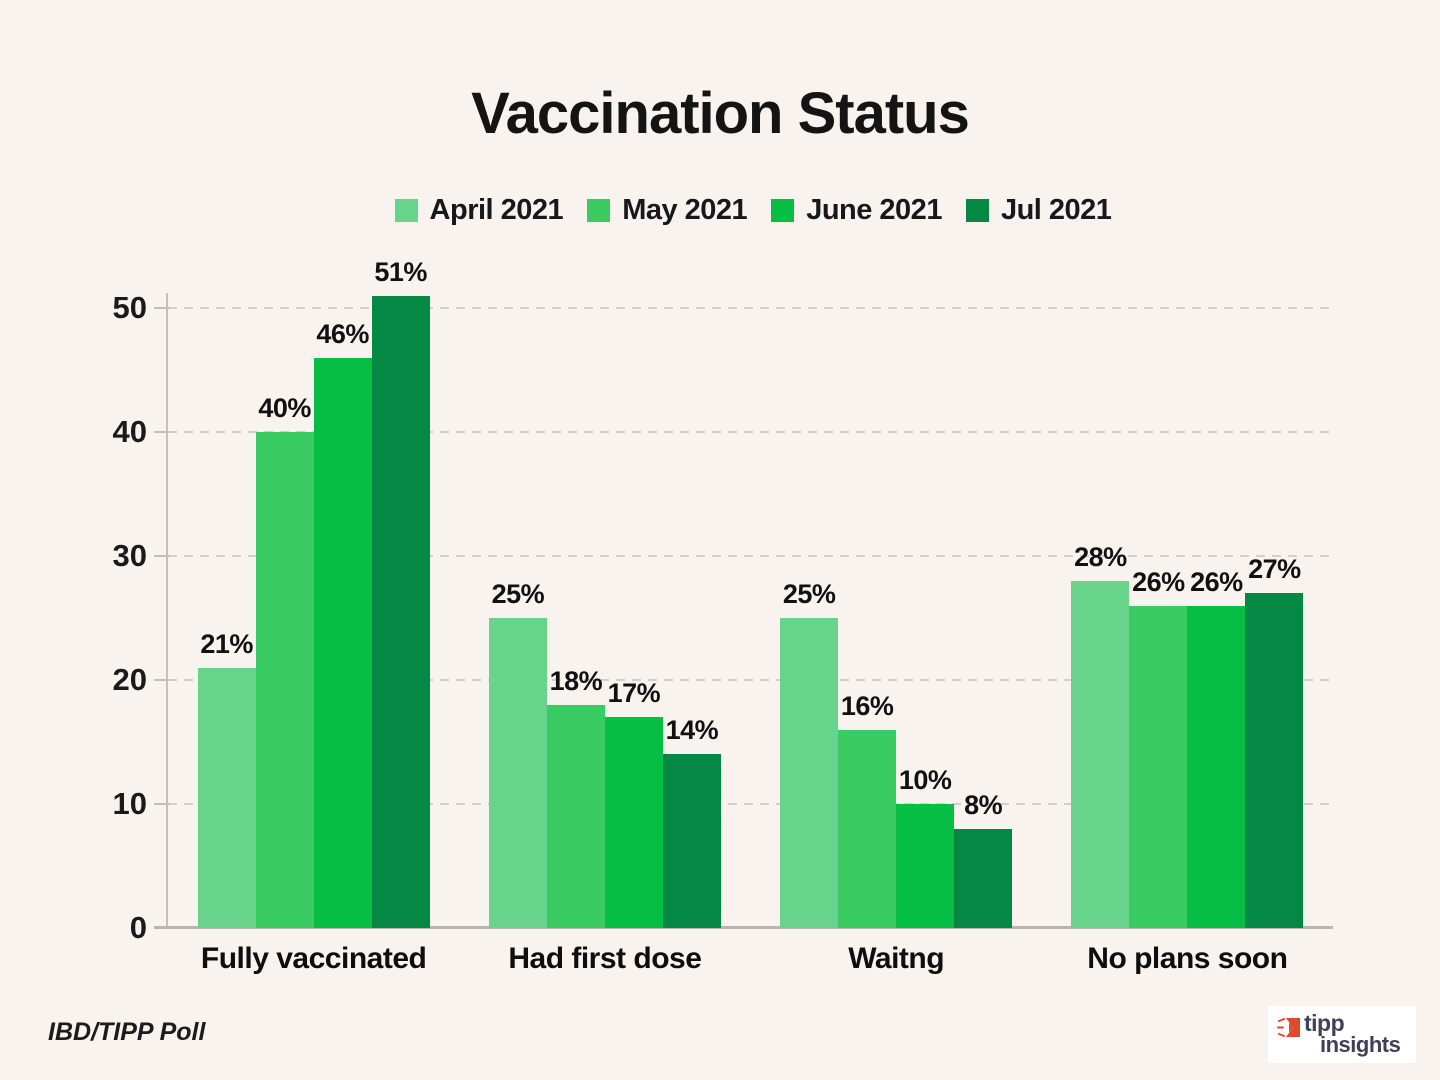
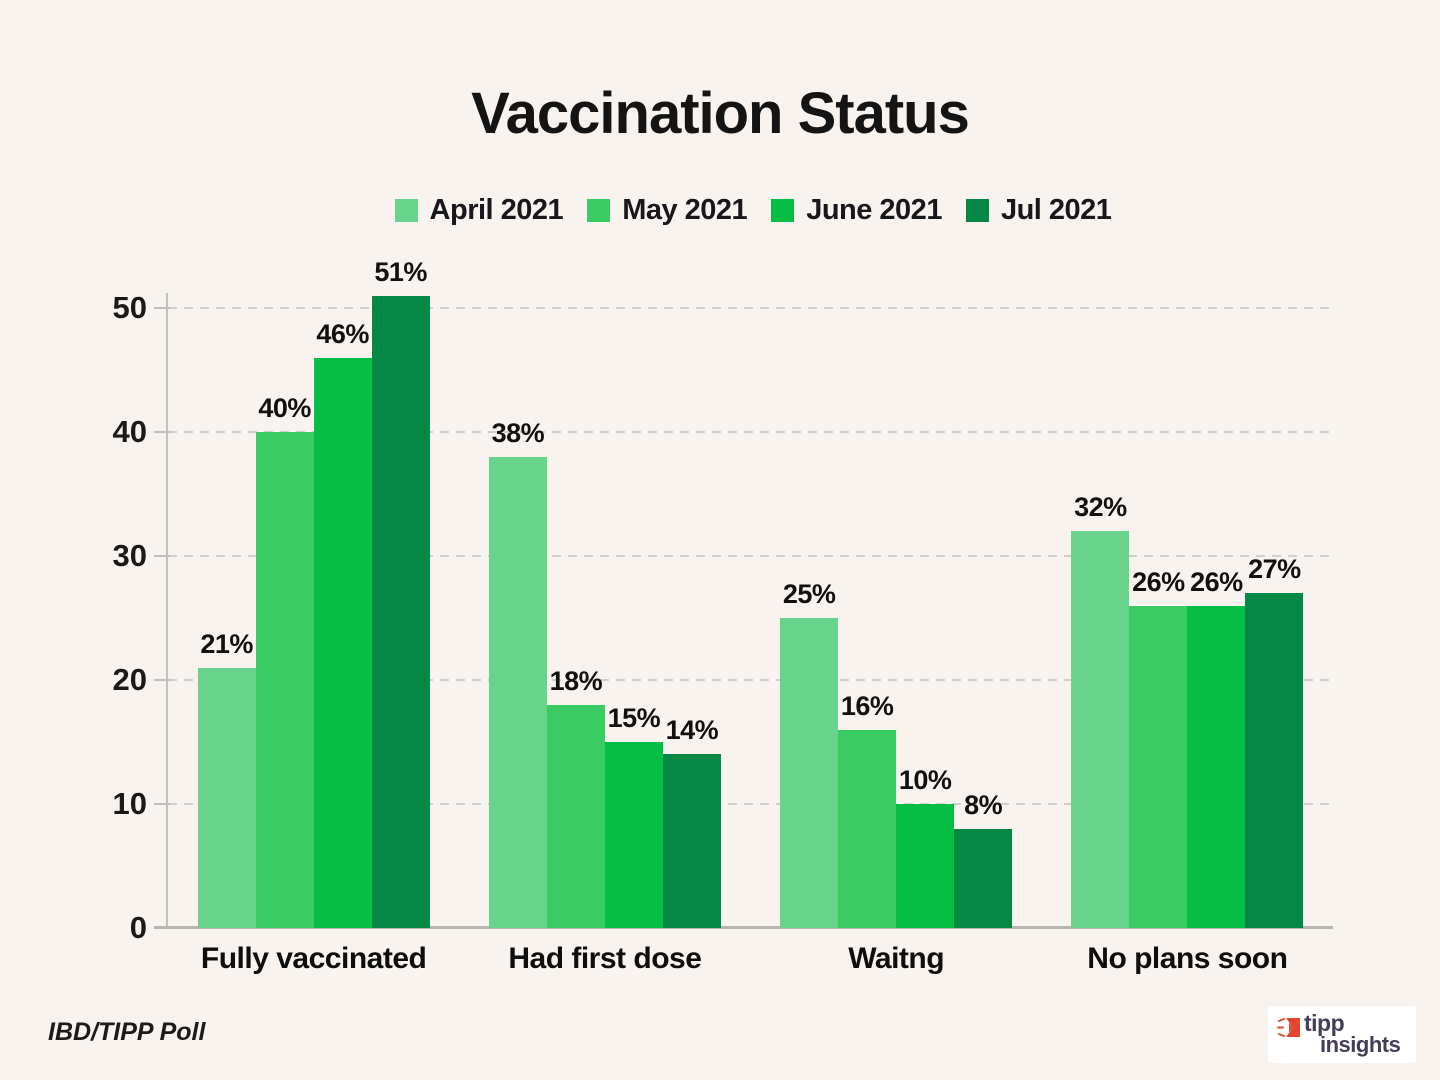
April 2021/Had first dose: 25% -> 38%
June 2021/Had first dose: 17% -> 15%
April 2021/No plans soon: 28% -> 32%
